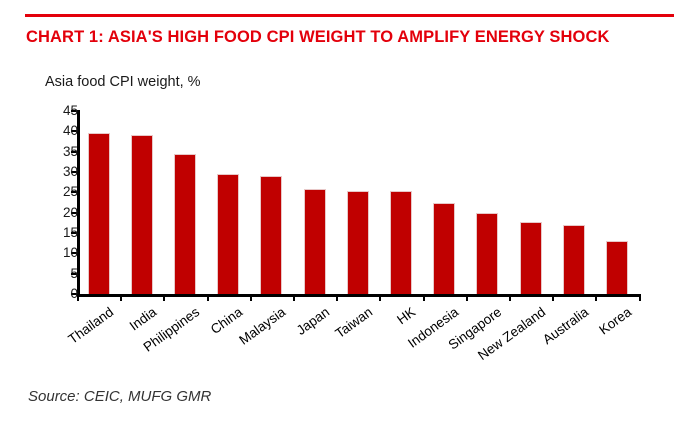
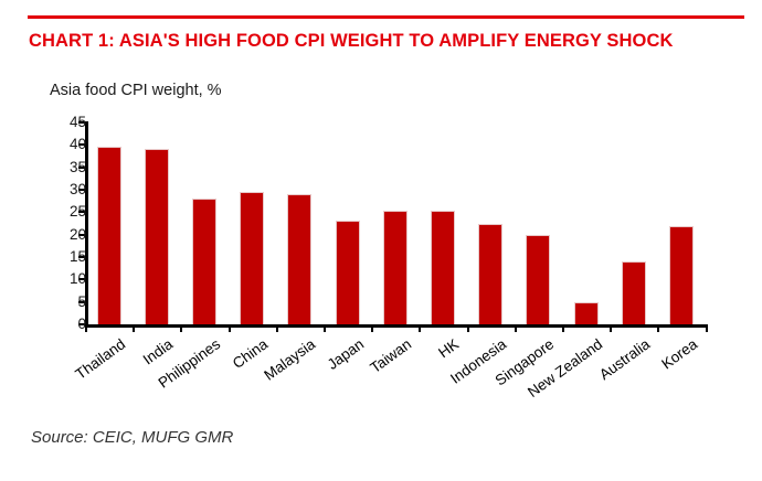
Philippines: 34 -> 28
Japan: 26 -> 23
New Zealand: 18 -> 5
Australia: 17 -> 14
Korea: 13 -> 22
